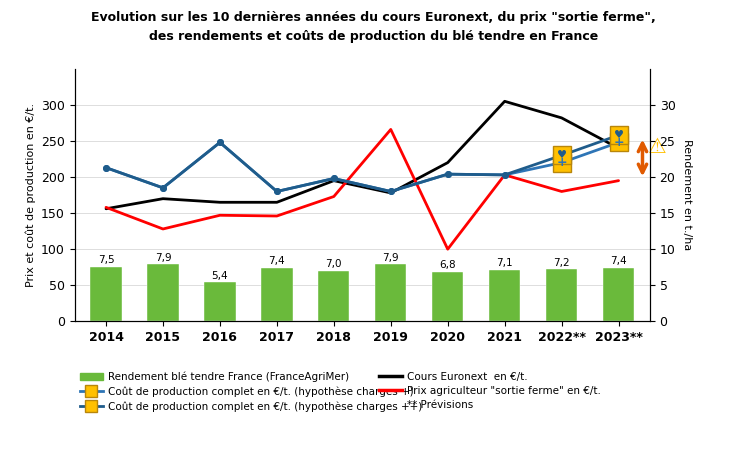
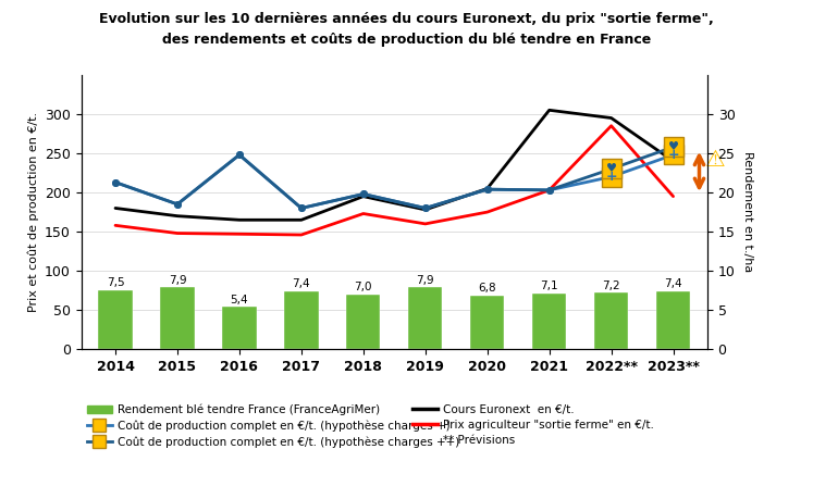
Cours Euronext en €/t./2014: 156 -> 180
Prix agriculteur "sortie ferme" en €/t./2015: 128 -> 148
Prix agriculteur "sortie ferme" en €/t./2019: 266 -> 160
Cours Euronext en €/t./2020: 220 -> 205
Prix agriculteur "sortie ferme" en €/t./2020: 100 -> 175
Cours Euronext en €/t./2022**: 282 -> 295
Prix agriculteur "sortie ferme" en €/t./2022**: 180 -> 285
